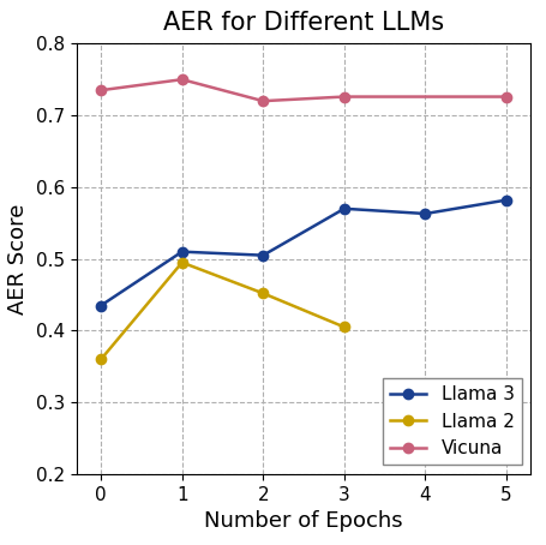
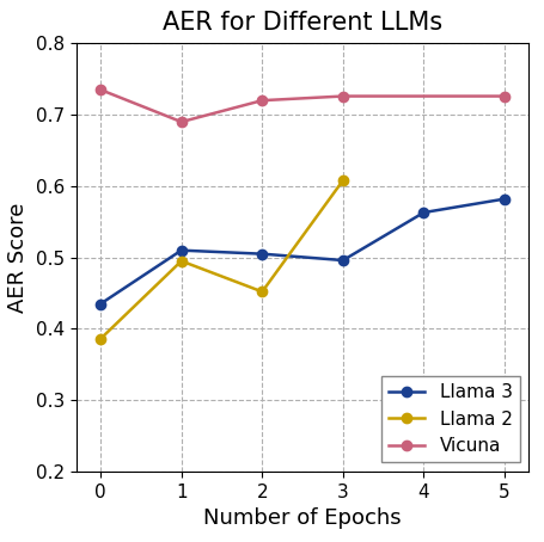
Llama 2/0: 0.360 -> 0.386
Vicuna/1: 0.750 -> 0.690
Llama 3/3: 0.570 -> 0.496
Llama 2/3: 0.405 -> 0.608
